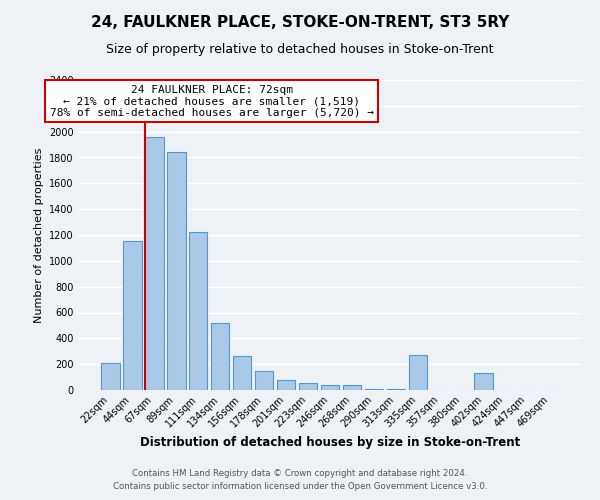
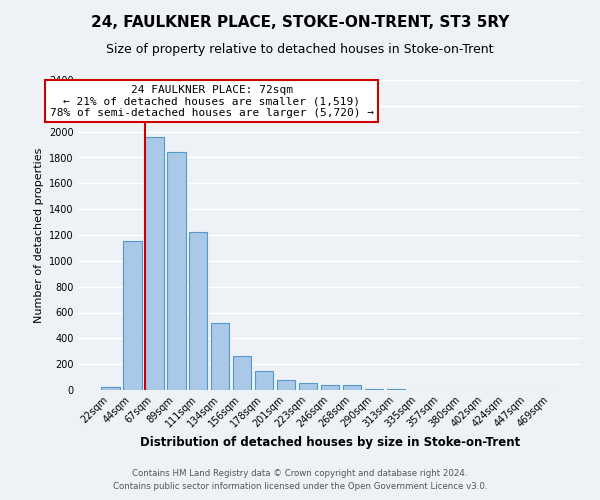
22sqm: 210 -> 20
335sqm: 270 -> 0
402sqm: 130 -> 0
